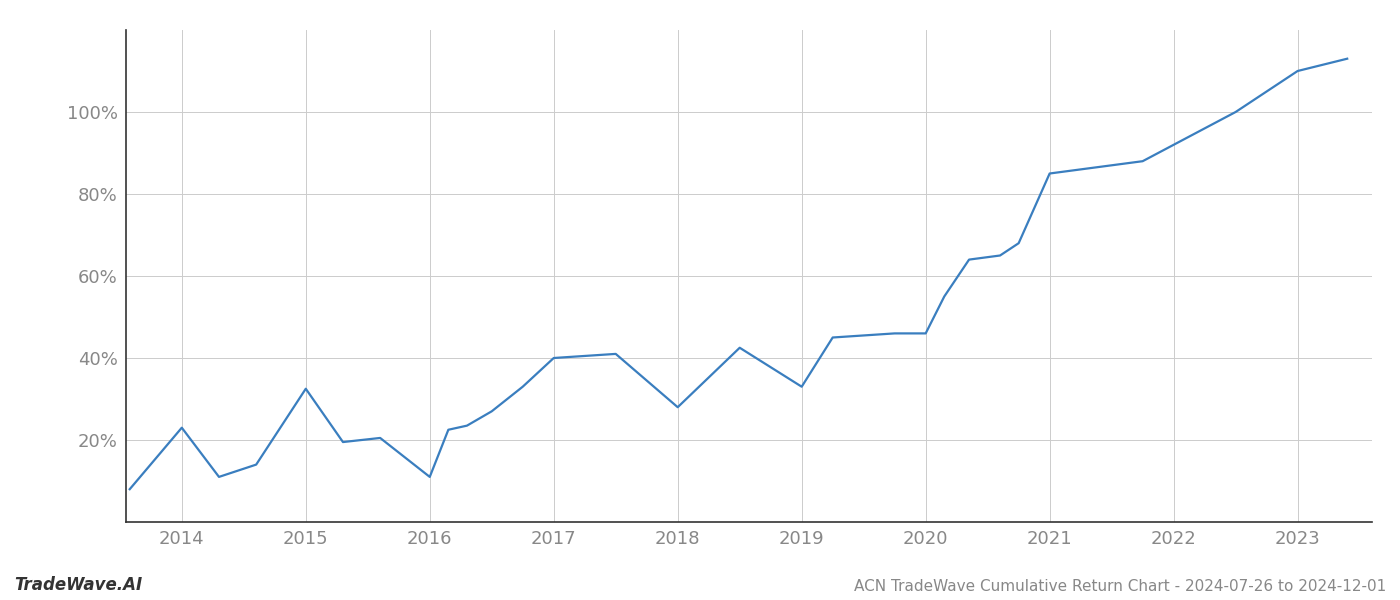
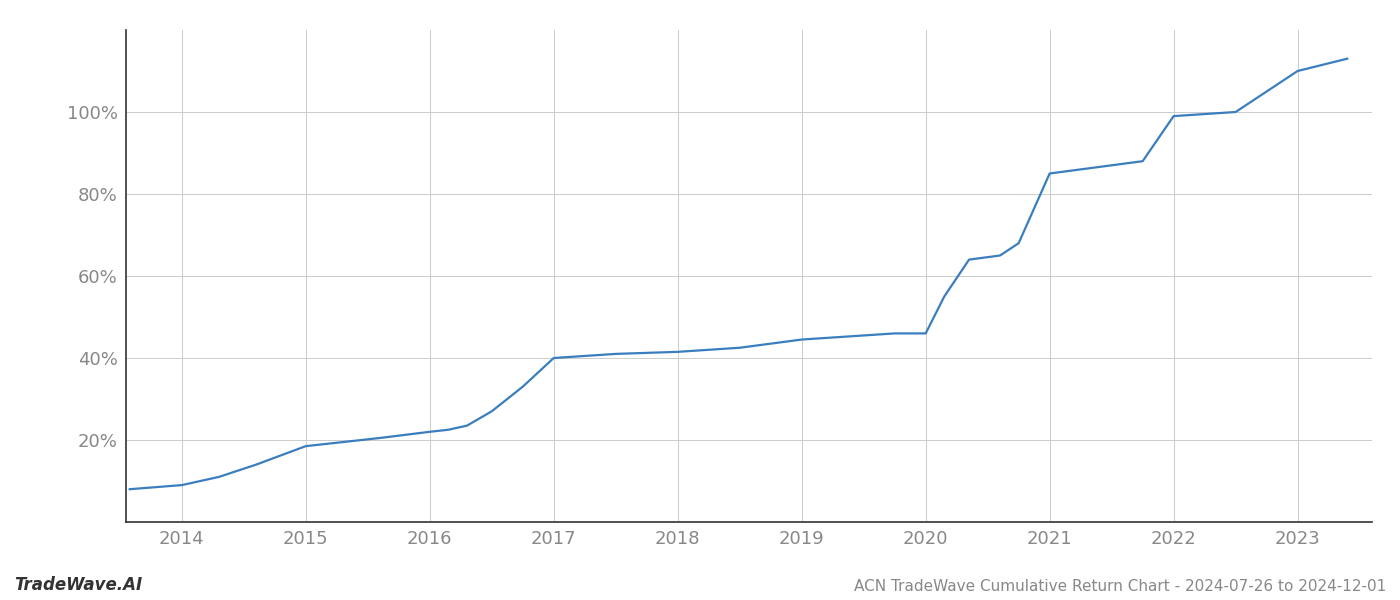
2014: 23.0% -> 9.0%
2015: 32.5% -> 18.5%
2016: 11.0% -> 22.0%
2018: 28.0% -> 41.5%
2019: 33.0% -> 44.5%
2022: 92.0% -> 99.0%
